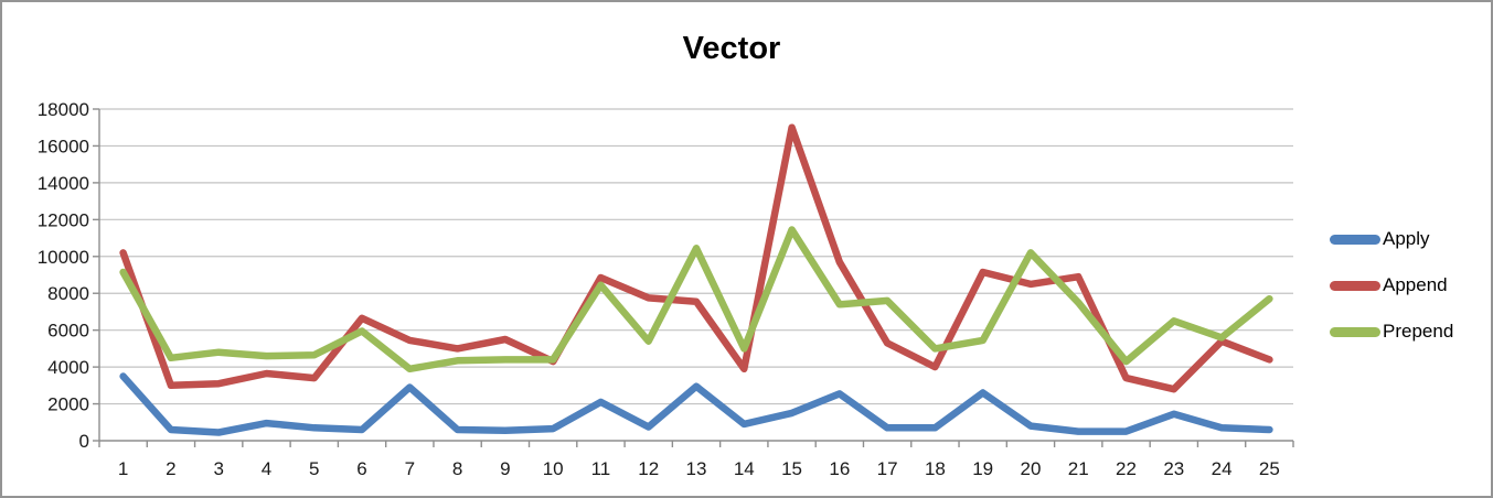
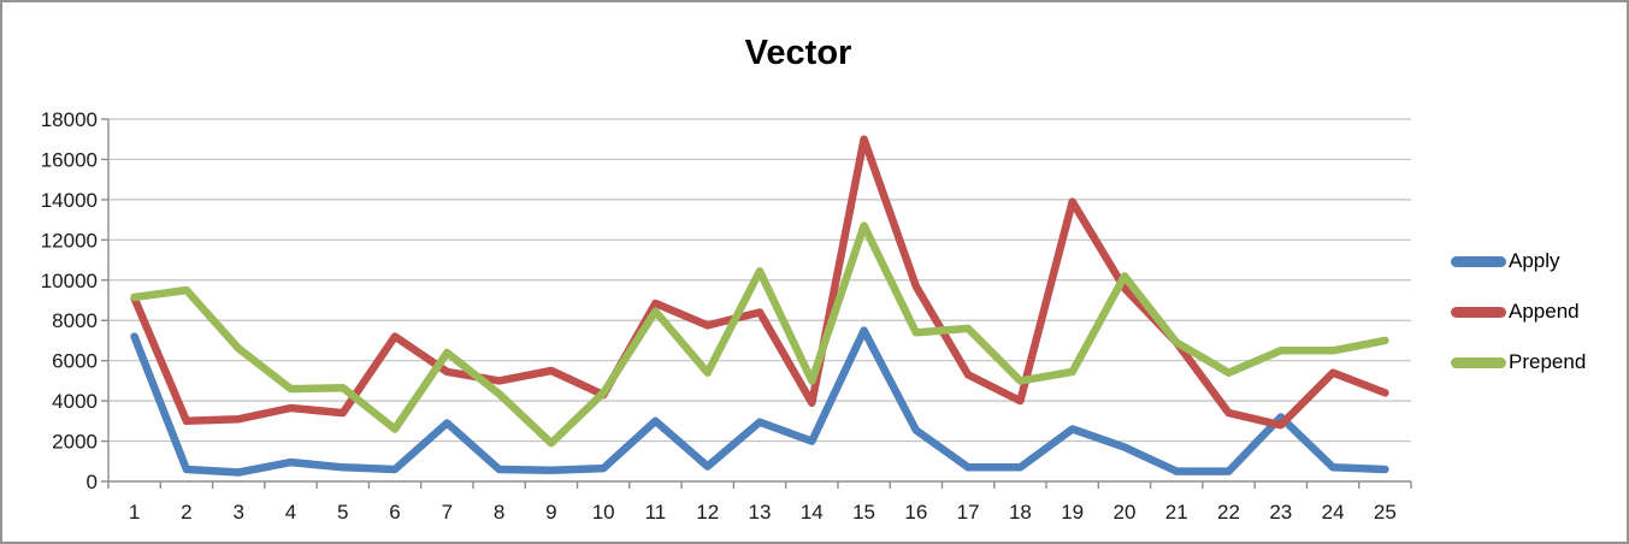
Apply/1: 3500 -> 7200
Append/1: 10200 -> 9100
Prepend/2: 4500 -> 9500
Prepend/3: 4800 -> 6600
Append/6: 6600 -> 7200
Prepend/6: 6000 -> 2600
Prepend/7: 3900 -> 6400
Prepend/9: 4400 -> 1900
Apply/11: 2100 -> 3000
Append/13: 7600 -> 8400
Apply/14: 900 -> 2000
Apply/15: 1500 -> 7500
Prepend/15: 11400 -> 12700
Append/19: 9200 -> 13900
Apply/20: 800 -> 1700
Append/20: 8500 -> 9600
Append/21: 8900 -> 6900
Prepend/21: 7500 -> 6900
Prepend/22: 4300 -> 5400
Apply/23: 1400 -> 3200
Prepend/24: 5600 -> 6500
Prepend/25: 7700 -> 7000
